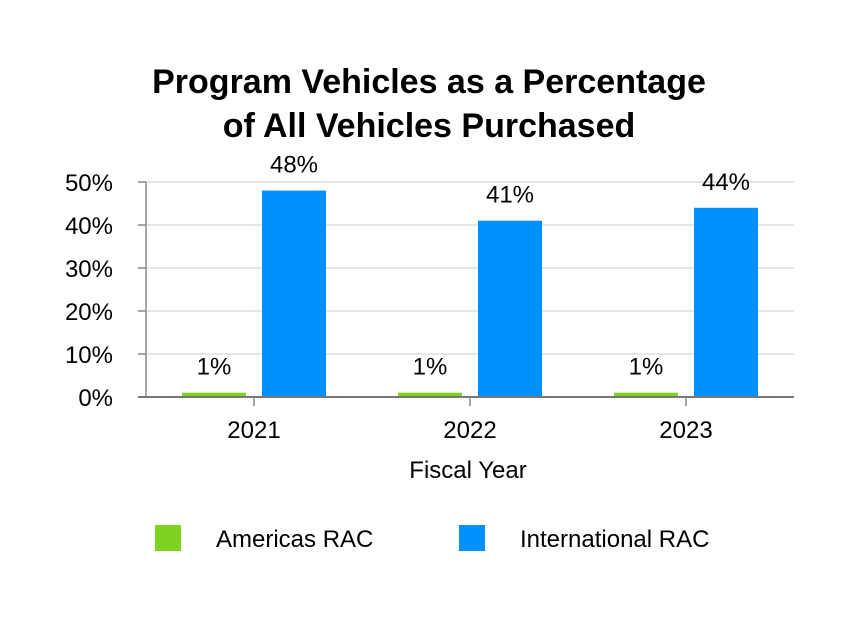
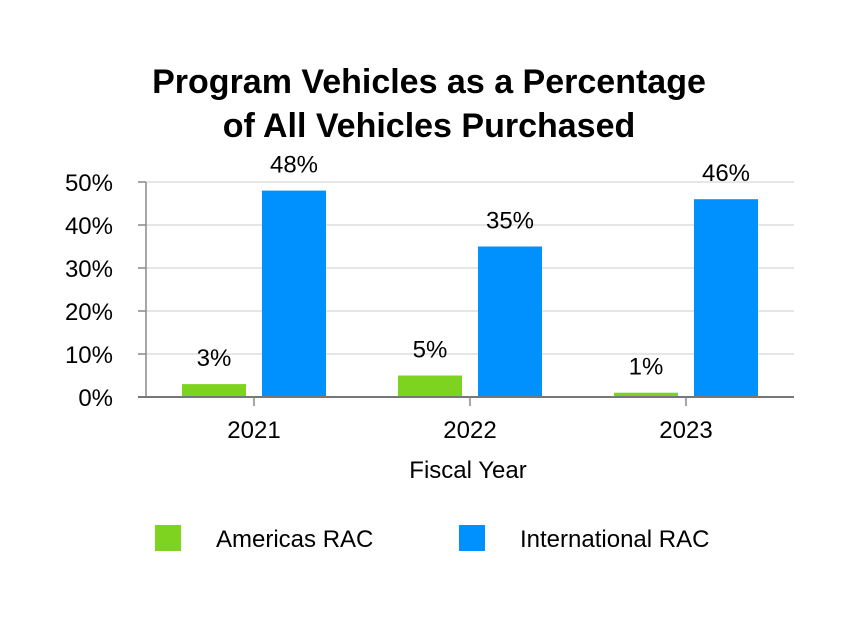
Americas RAC/2021: 1% -> 3%
Americas RAC/2022: 1% -> 5%
International RAC/2022: 41% -> 35%
International RAC/2023: 44% -> 46%
